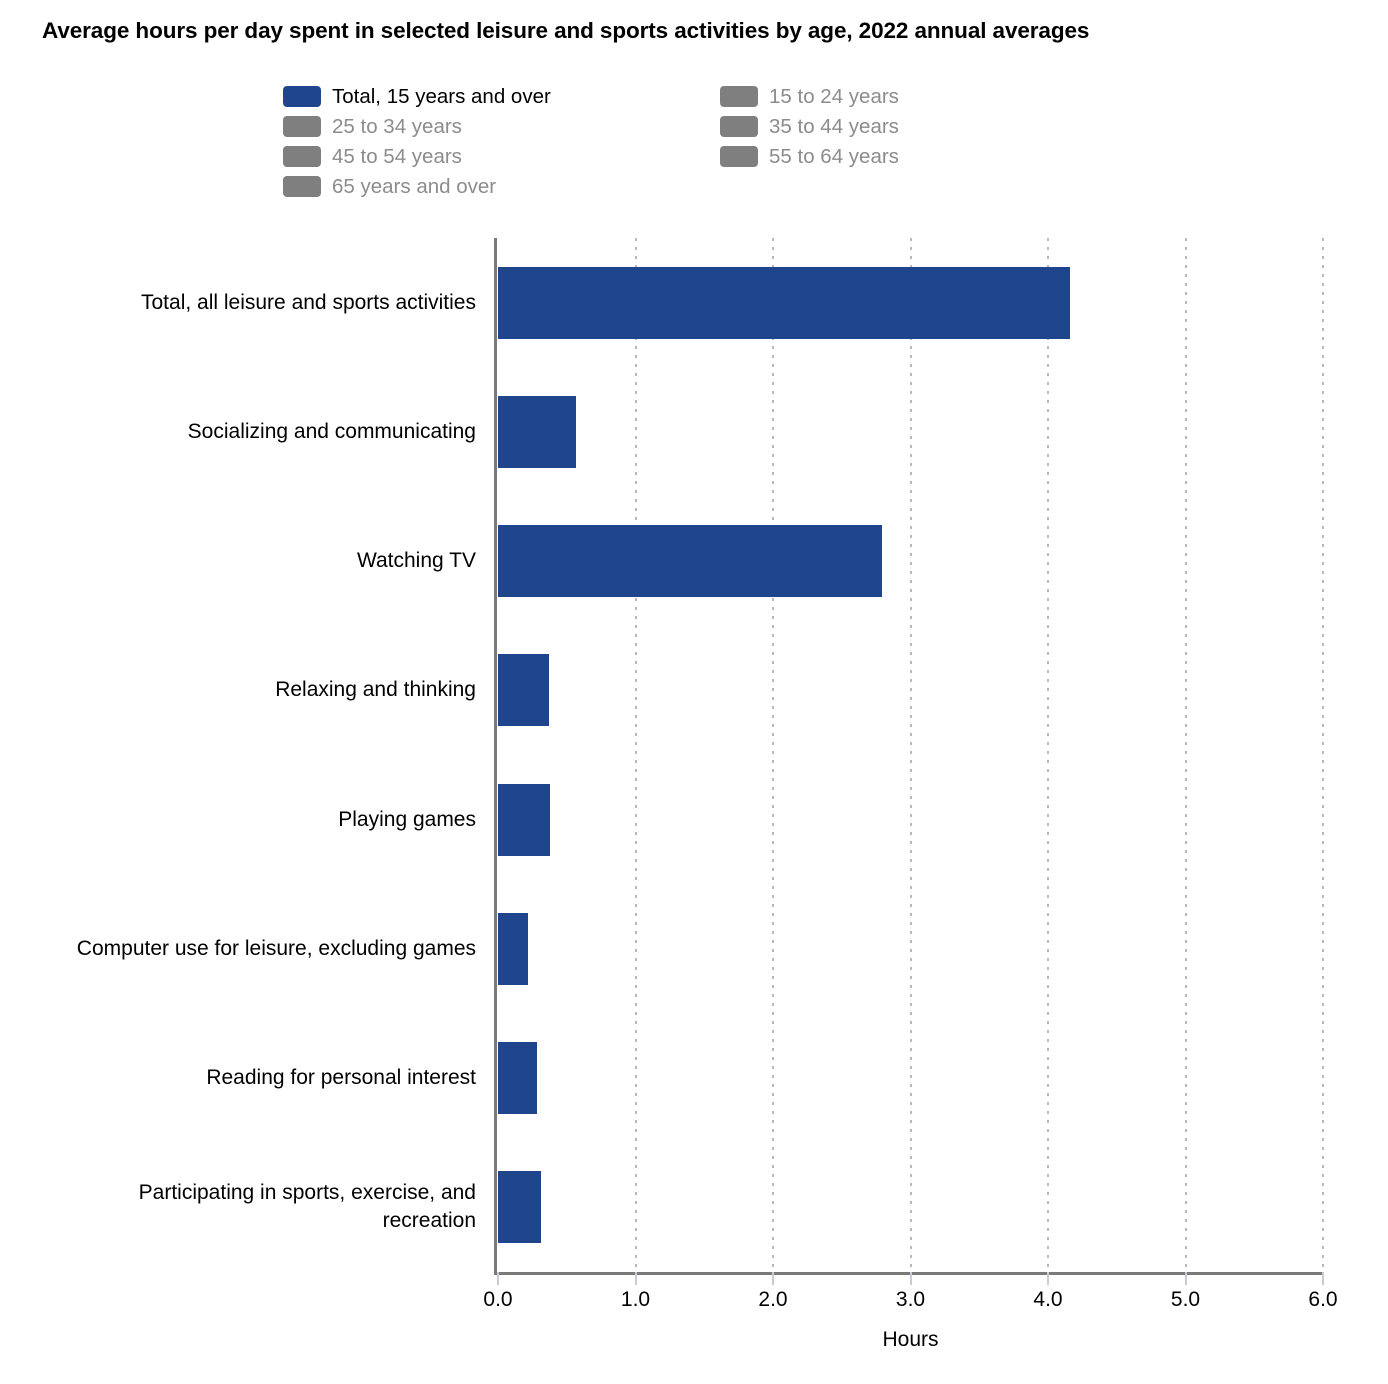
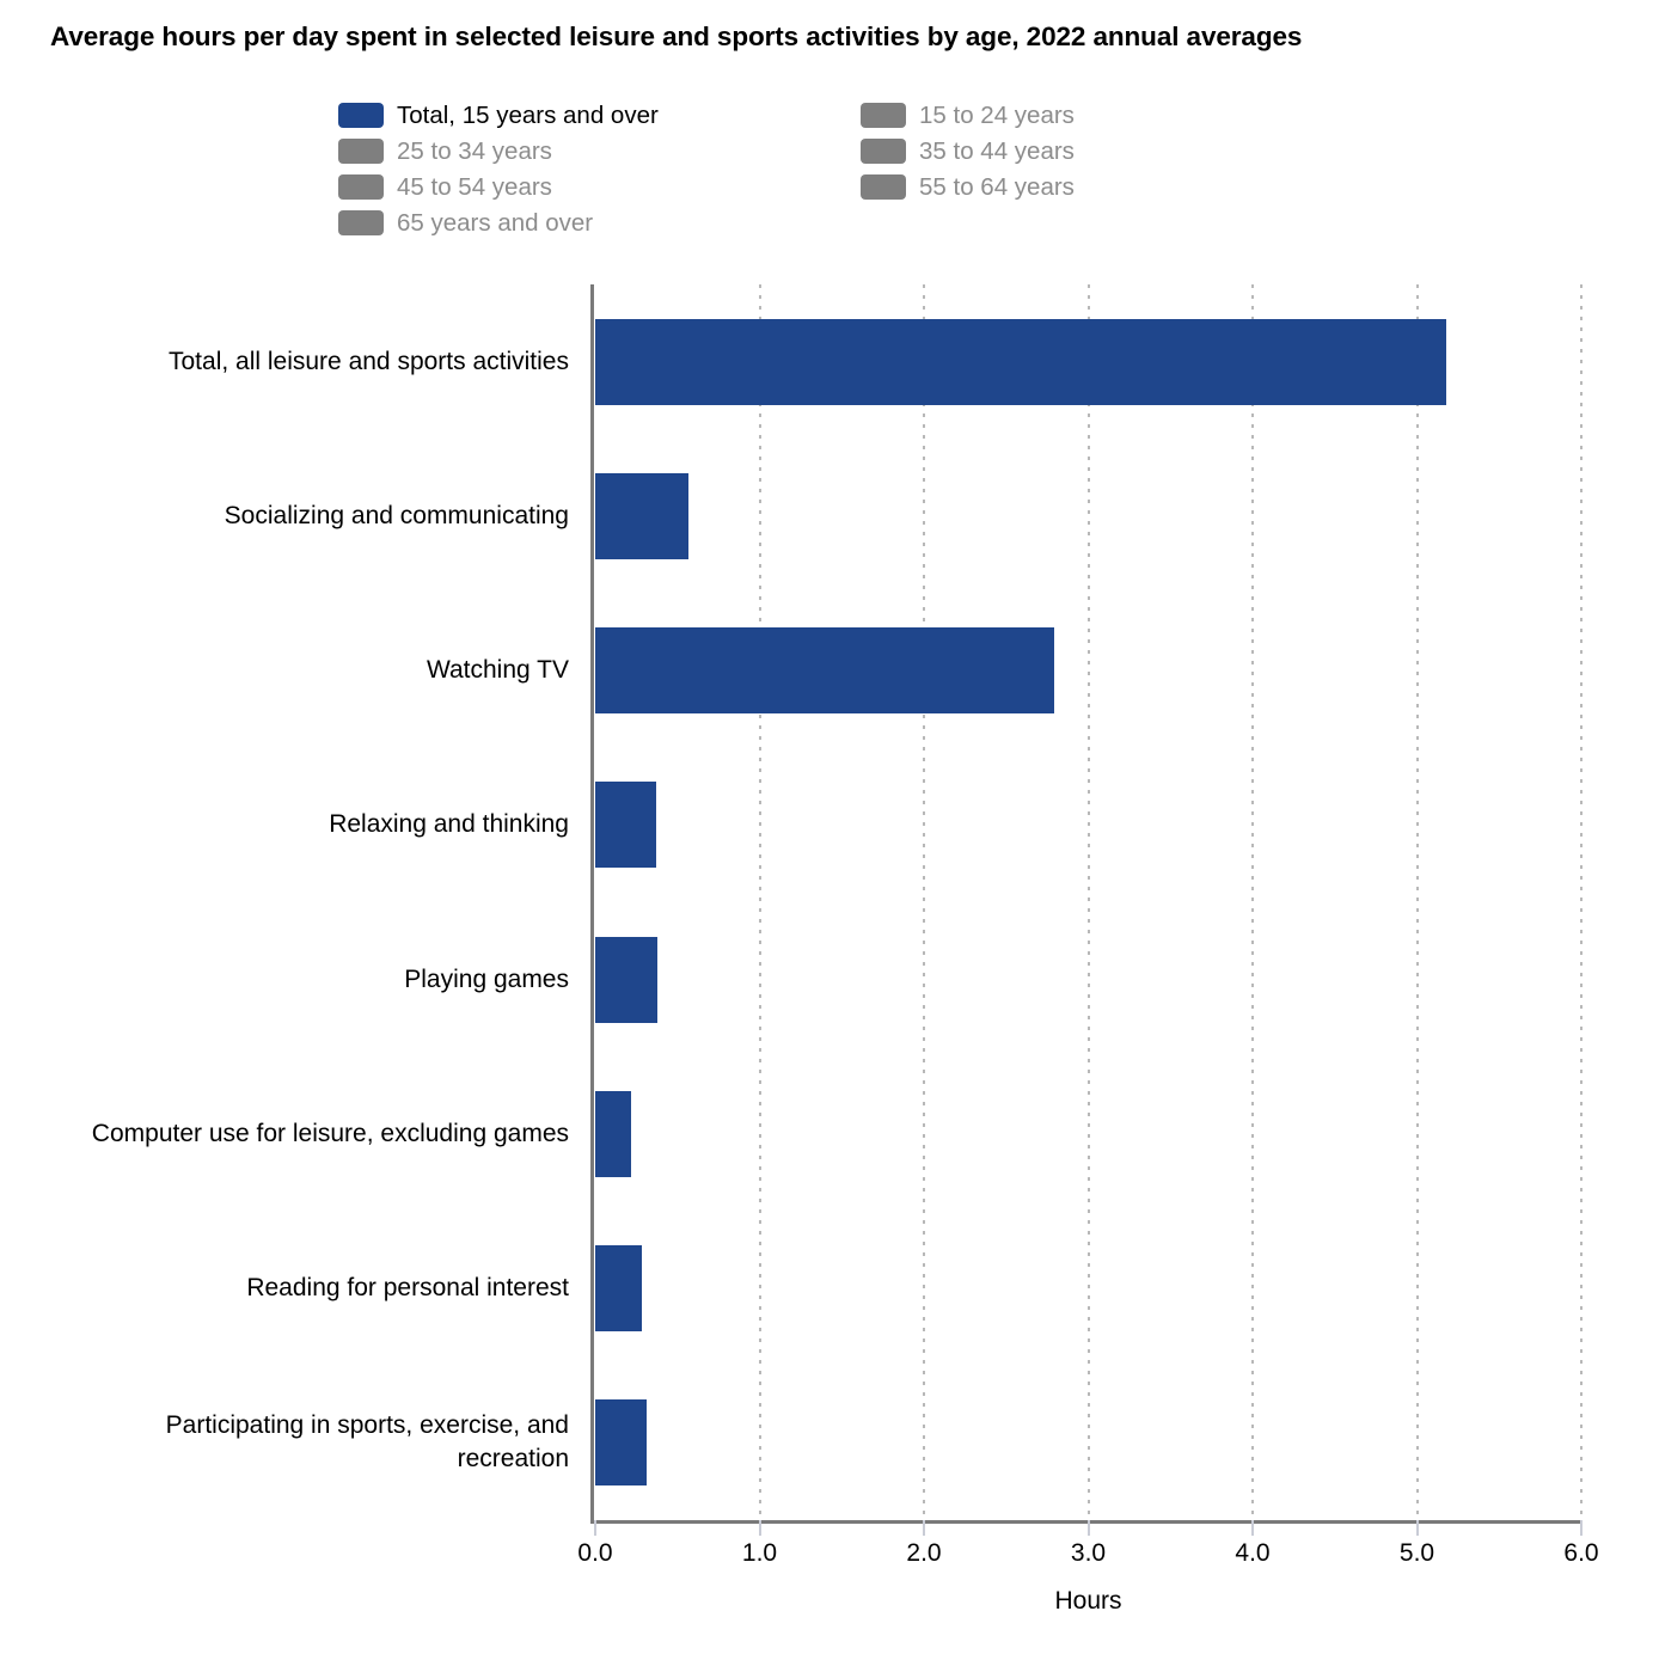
Total, all leisure and sports activities: 4.16 -> 5.18
